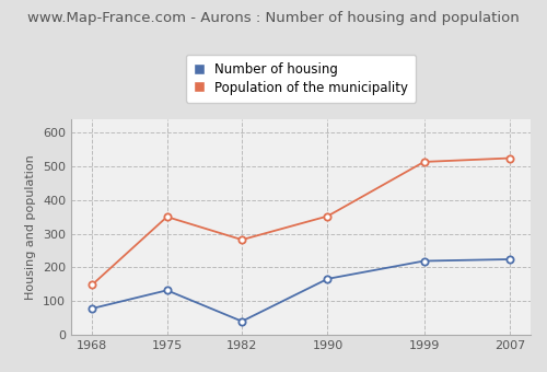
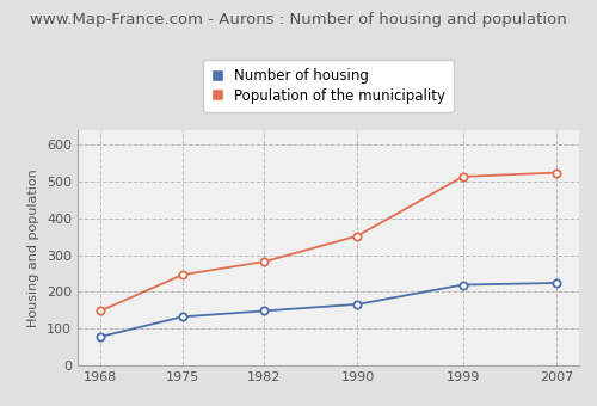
Population of the municipality/1975: 350 -> 246
Number of housing/1982: 40 -> 148
